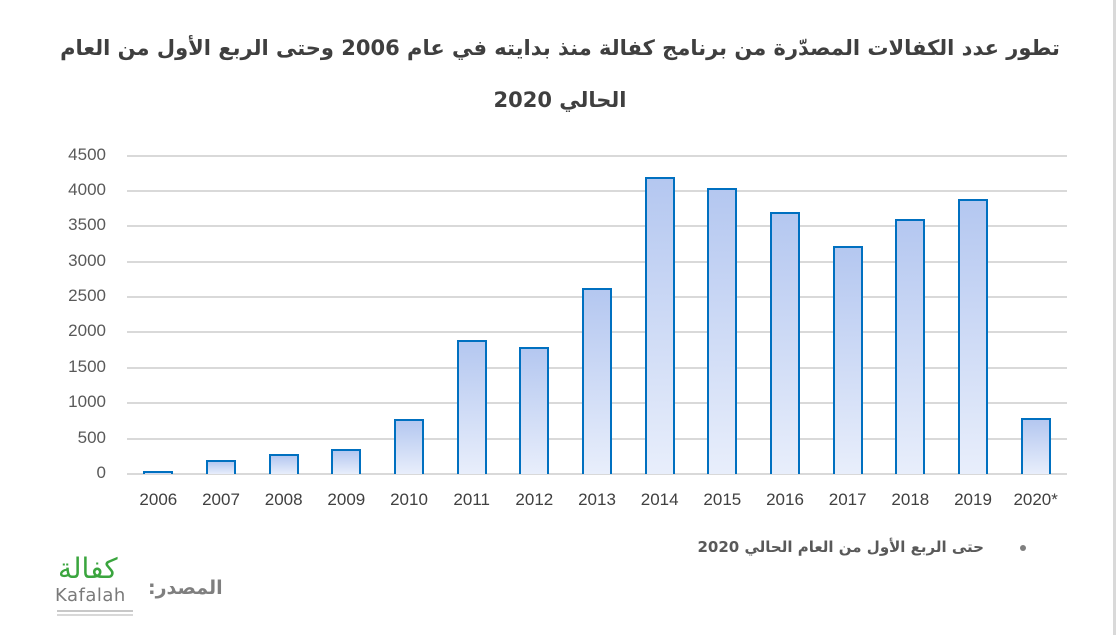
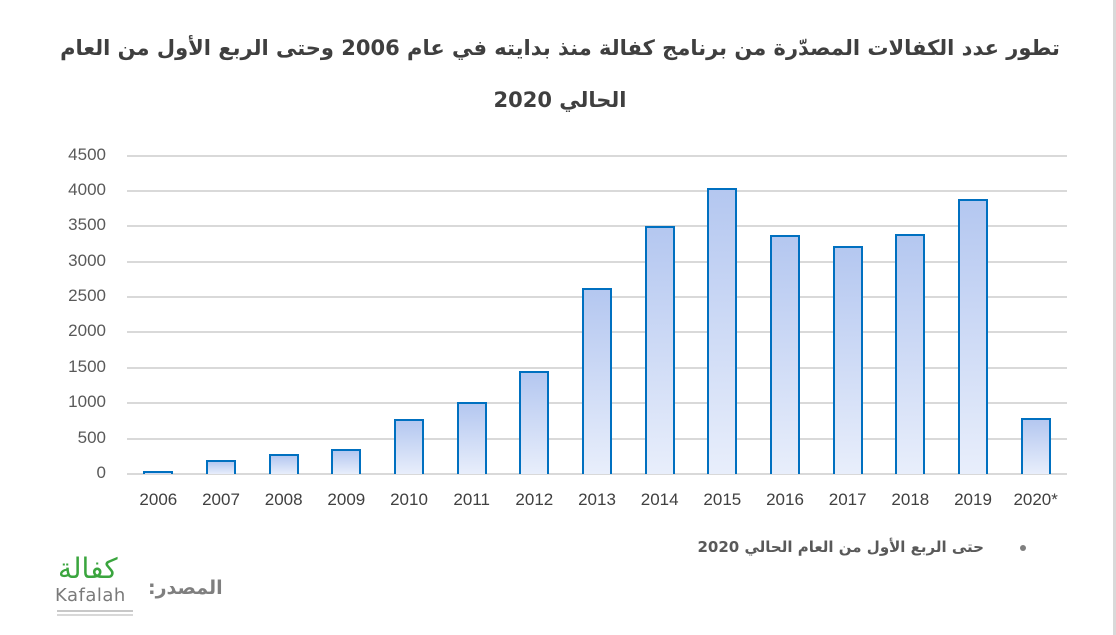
2011: 1900 -> 1000
2012: 1800 -> 1500
2014: 4200 -> 3500
2016: 3700 -> 3400
2018: 3600 -> 3400
